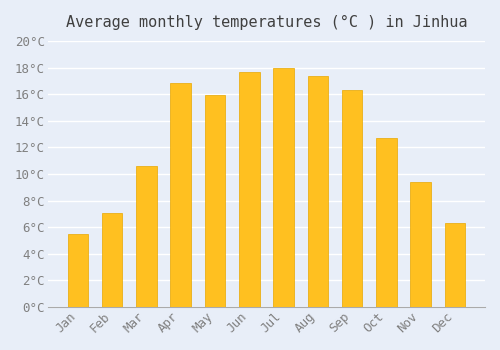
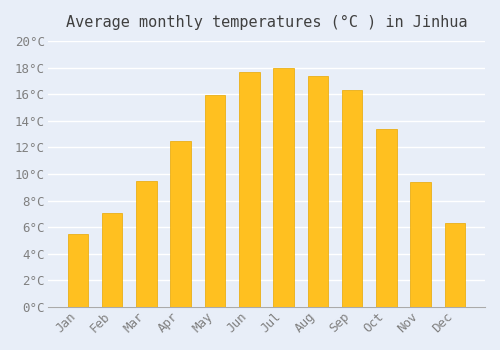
Mar: 10.6°C -> 9.5°C
Apr: 16.8°C -> 12.5°C
Oct: 12.7°C -> 13.4°C
